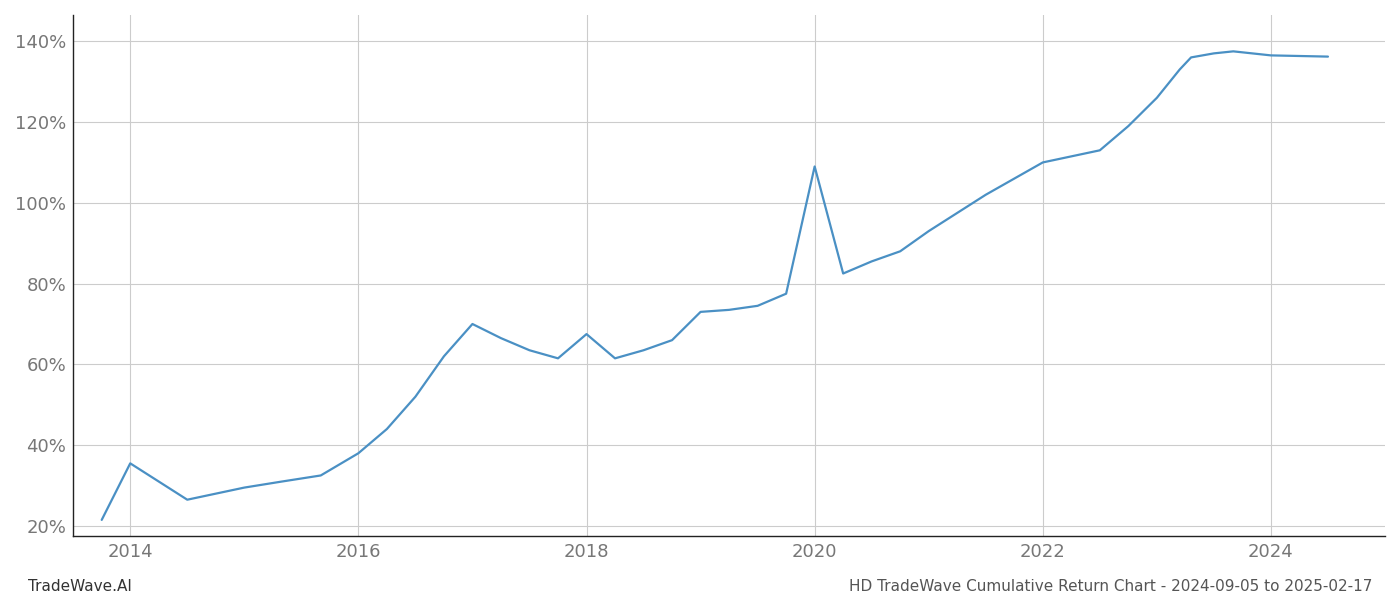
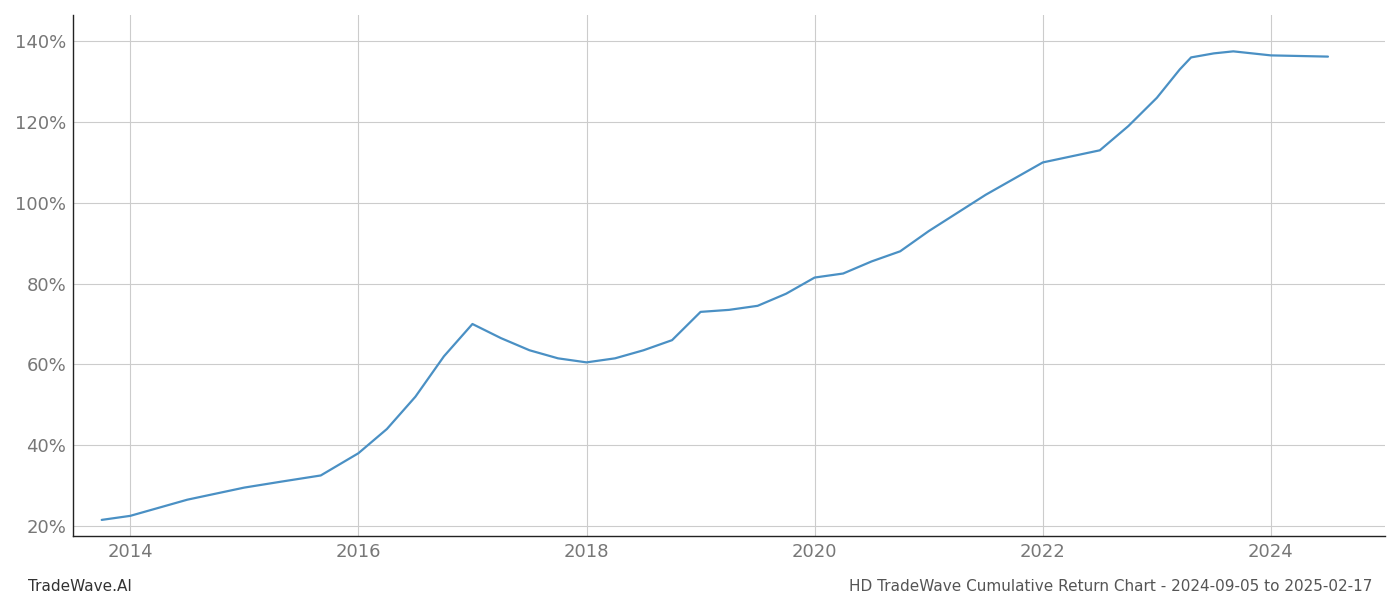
2014: 35.5% -> 22.5%
2018: 67.5% -> 60.5%
2020: 109.0% -> 81.5%
